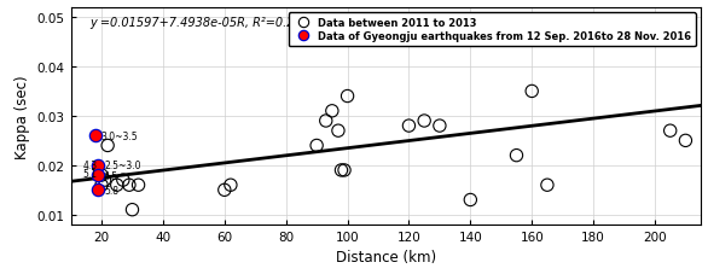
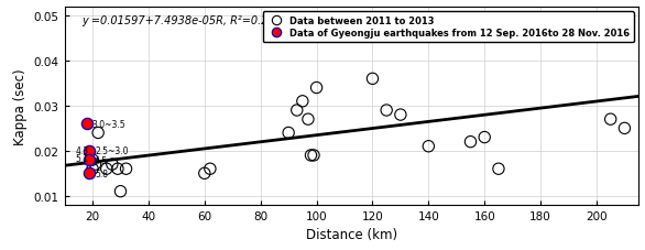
Data between 2011 to 2013/120: 0.028 -> 0.036
Data between 2011 to 2013/140: 0.013 -> 0.021
Data between 2011 to 2013/160: 0.035 -> 0.023
